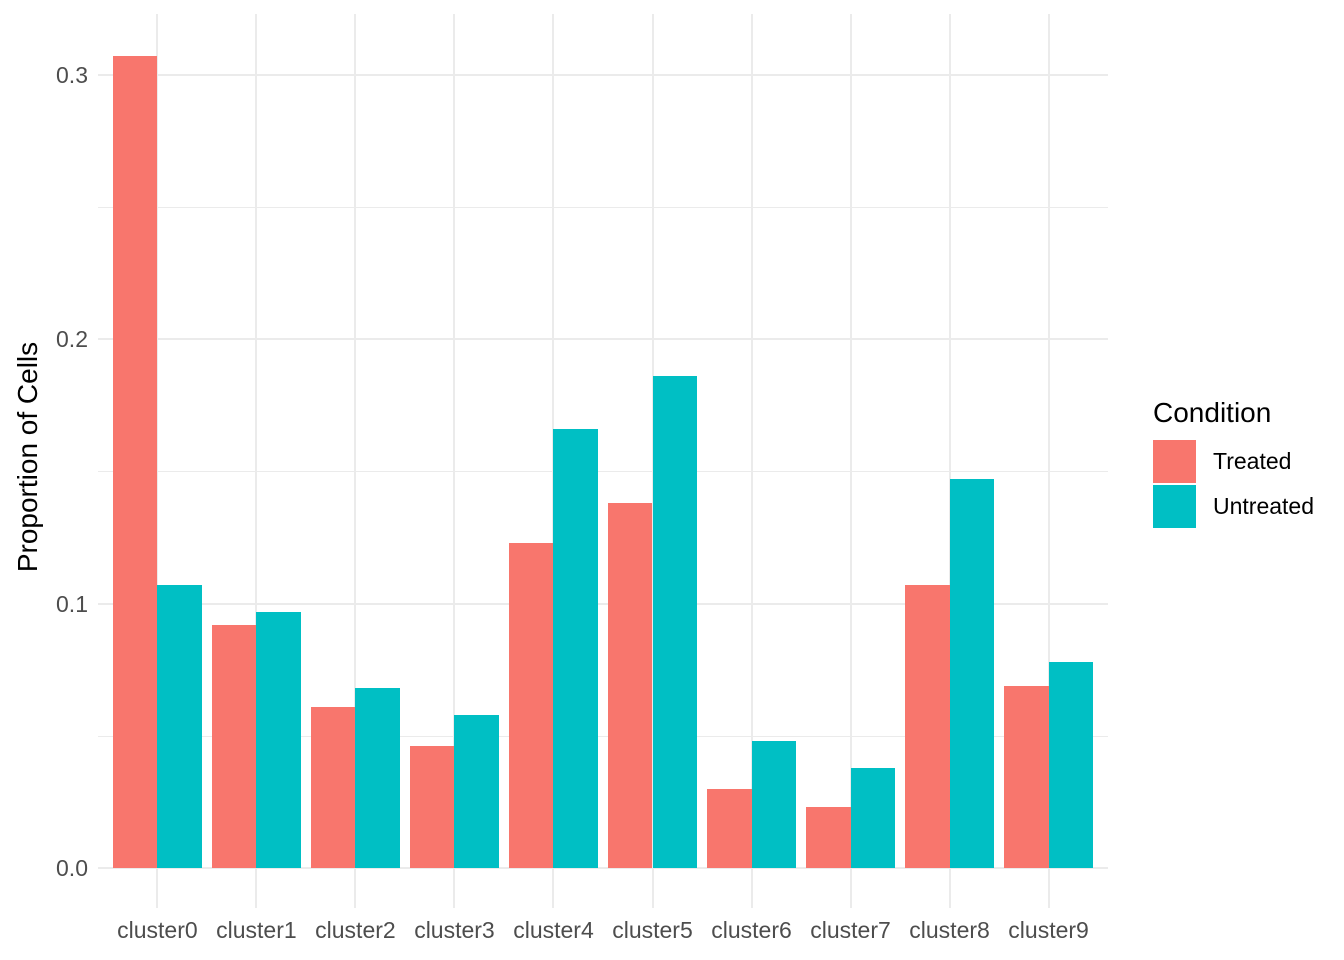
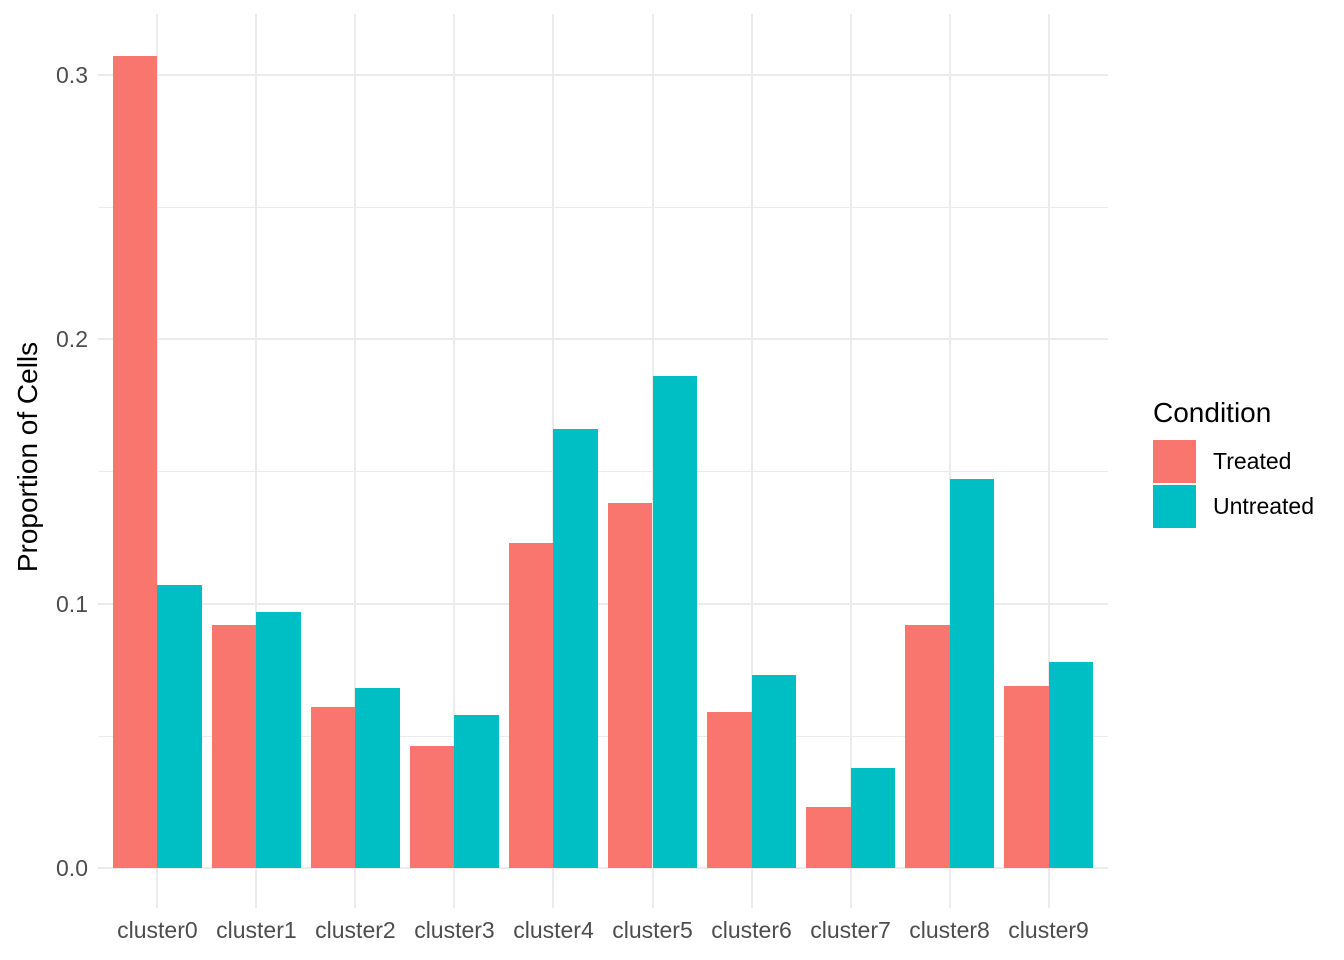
Treated/cluster6: 0.030 -> 0.059
Untreated/cluster6: 0.048 -> 0.073
Treated/cluster8: 0.107 -> 0.092
